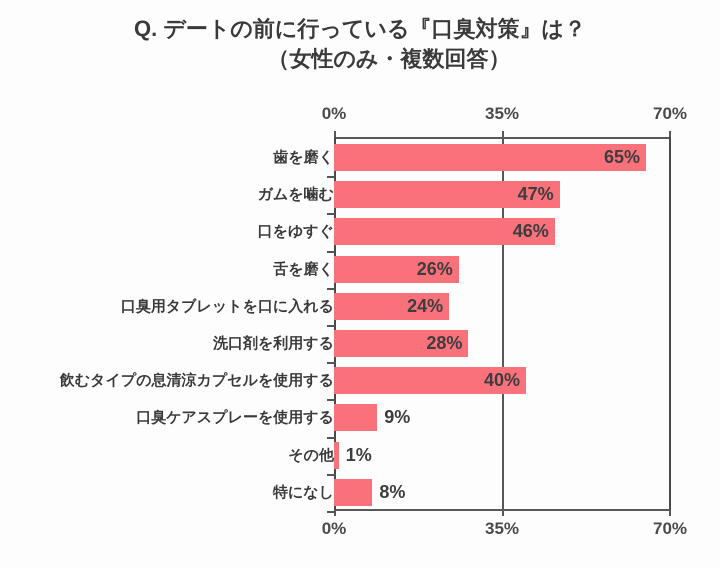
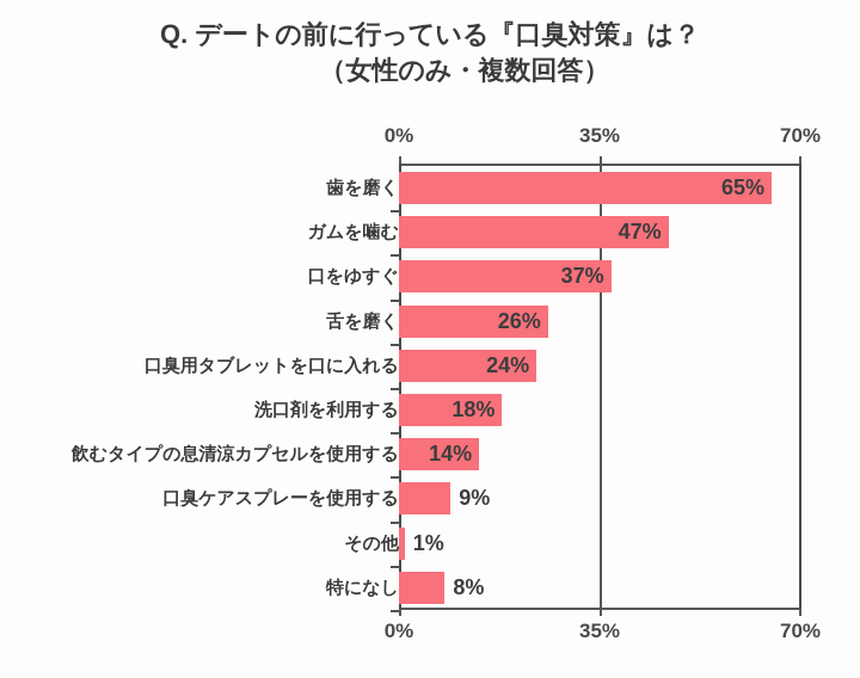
口をゆすぐ: 46% -> 37%
洗口剤を利用する: 28% -> 18%
飲むタイプの息清涼カプセルを使用する: 40% -> 14%
